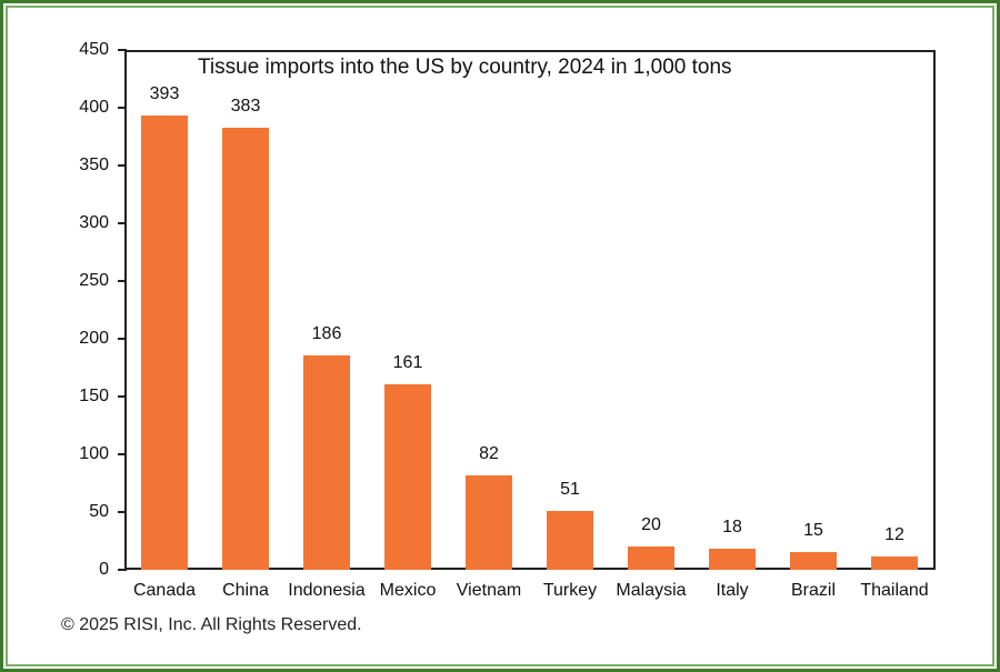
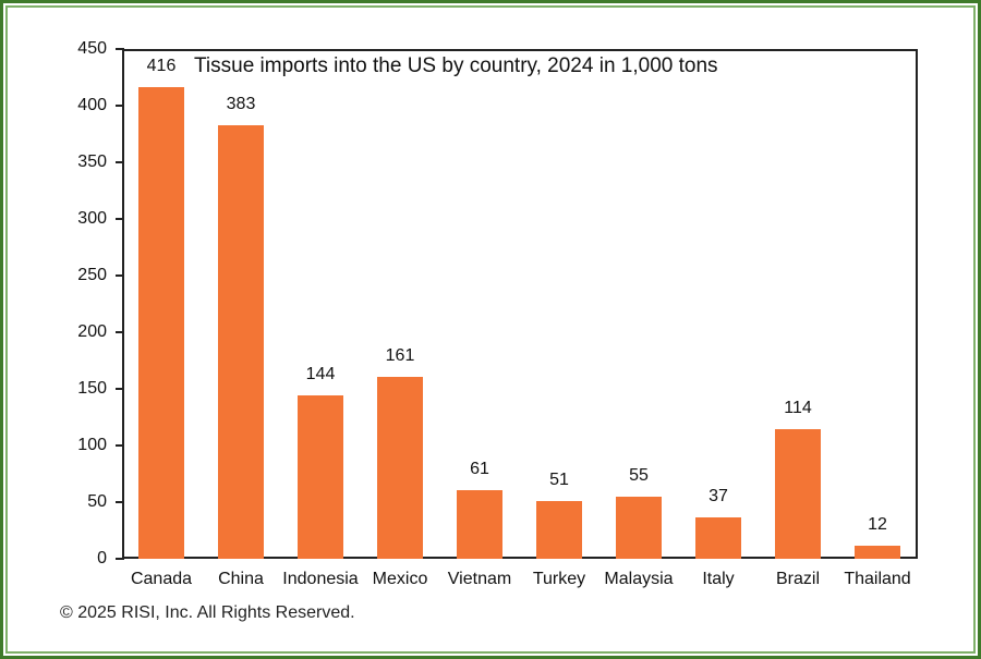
Canada: 393 -> 416
Indonesia: 186 -> 144
Vietnam: 82 -> 61
Malaysia: 20 -> 55
Italy: 18 -> 37
Brazil: 15 -> 114
